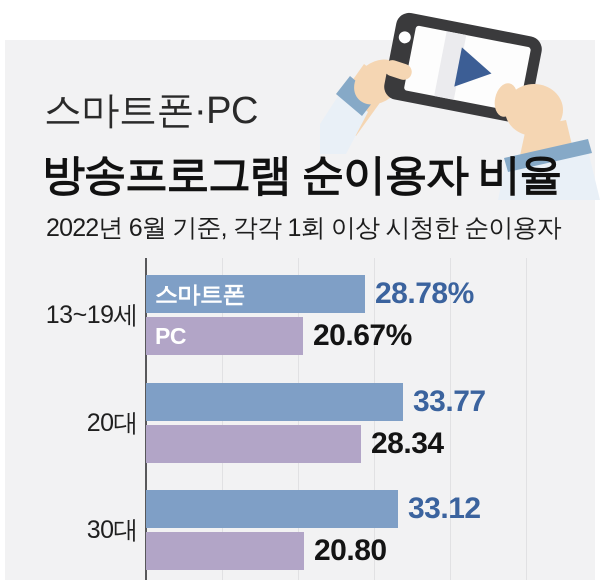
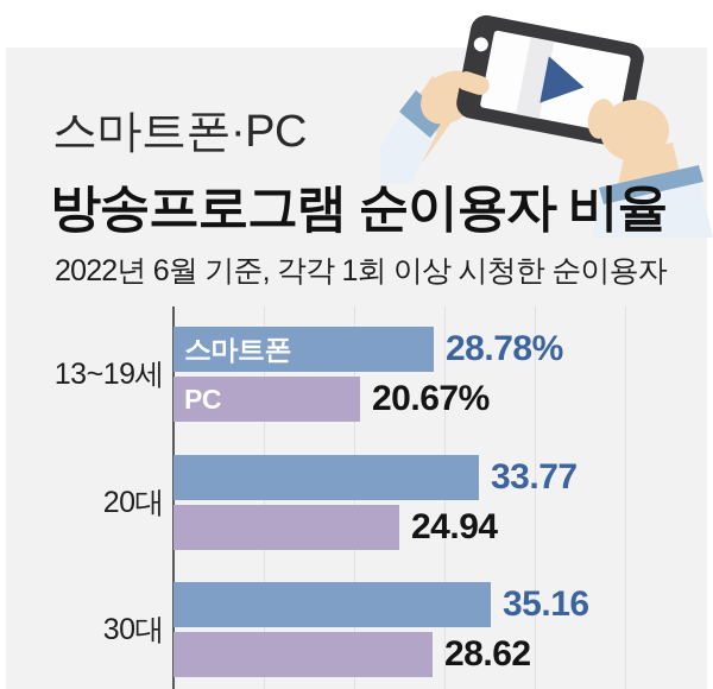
PC/20대: 28.34 -> 24.94
스마트폰/30대: 33.12 -> 35.16
PC/30대: 20.80 -> 28.62
